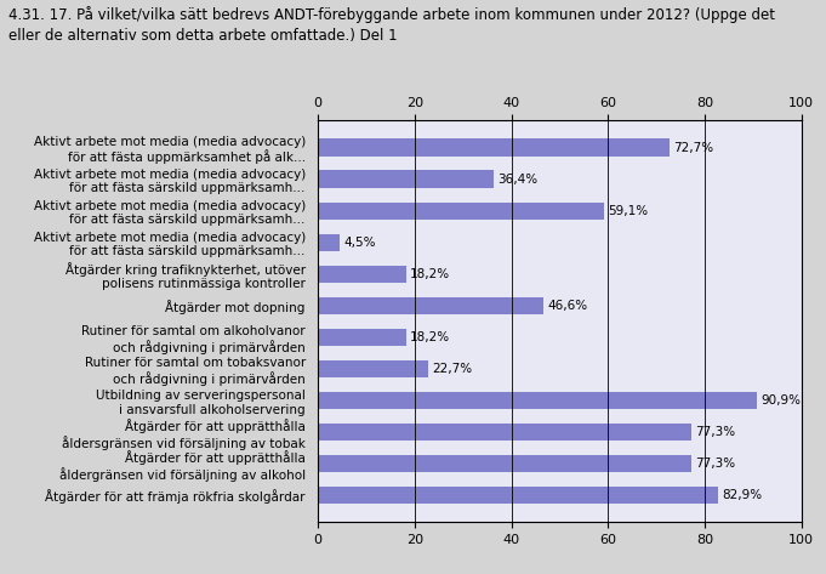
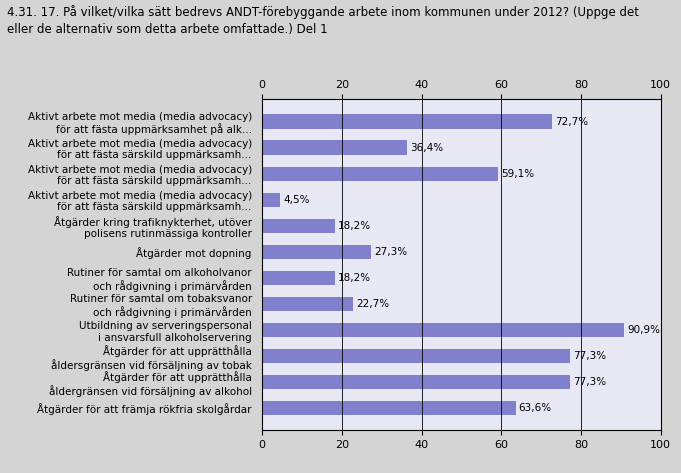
Åtgärder mot dopning: 46,6% -> 27,3%
Åtgärder för att främja rökfria skolgårdar: 82,9% -> 63,6%
